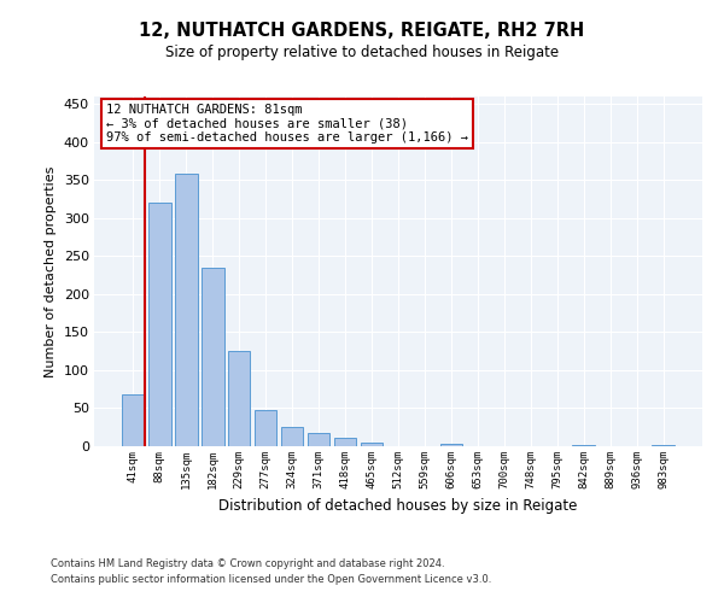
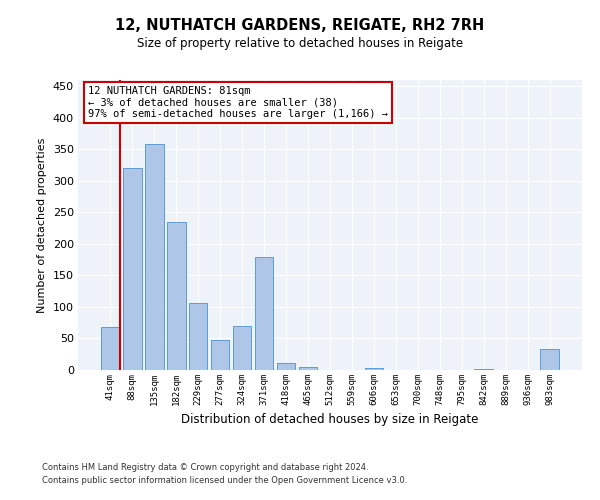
229sqm: 126 -> 106
324sqm: 25 -> 70
371sqm: 17 -> 180
983sqm: 2 -> 34
